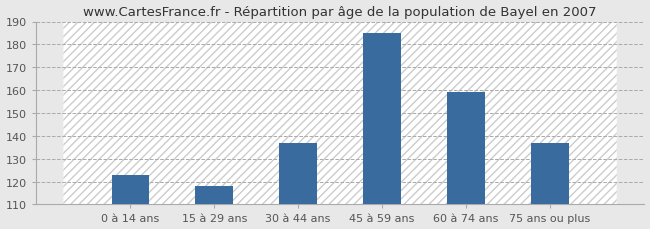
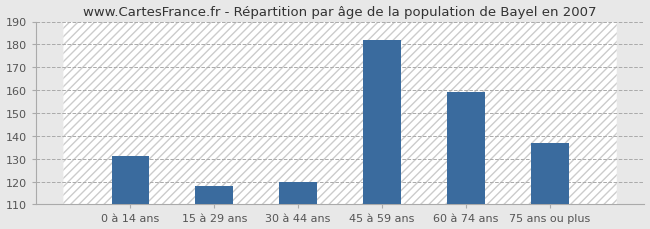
0 à 14 ans: 123 -> 131
30 à 44 ans: 137 -> 120
45 à 59 ans: 185 -> 182
